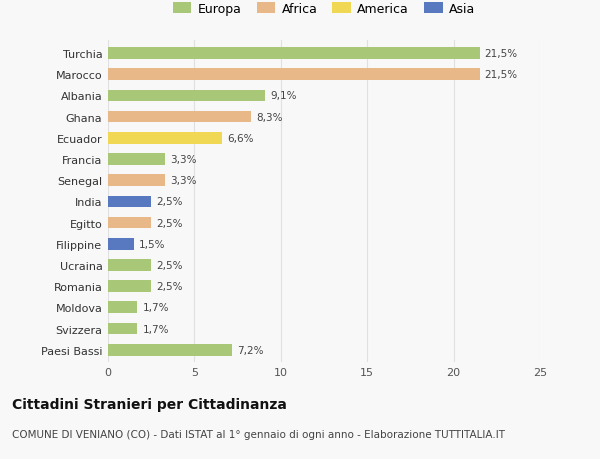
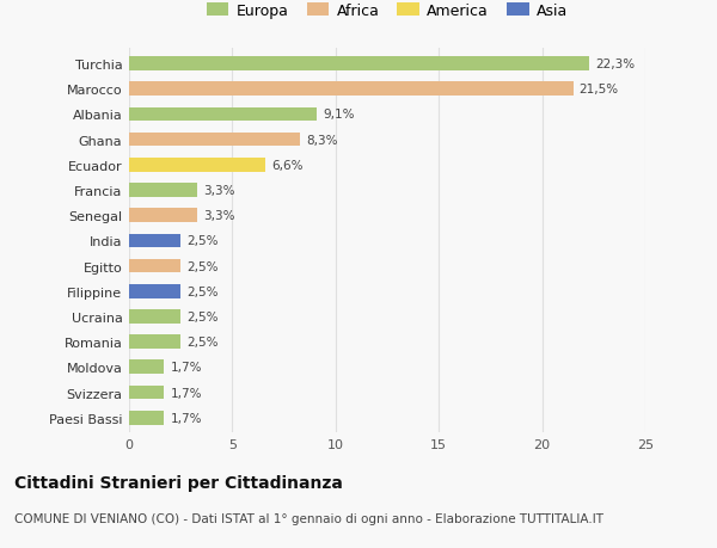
Turchia: 21,5% -> 22,3%
Filippine: 1,5% -> 2,5%
Paesi Bassi: 7,2% -> 1,7%
